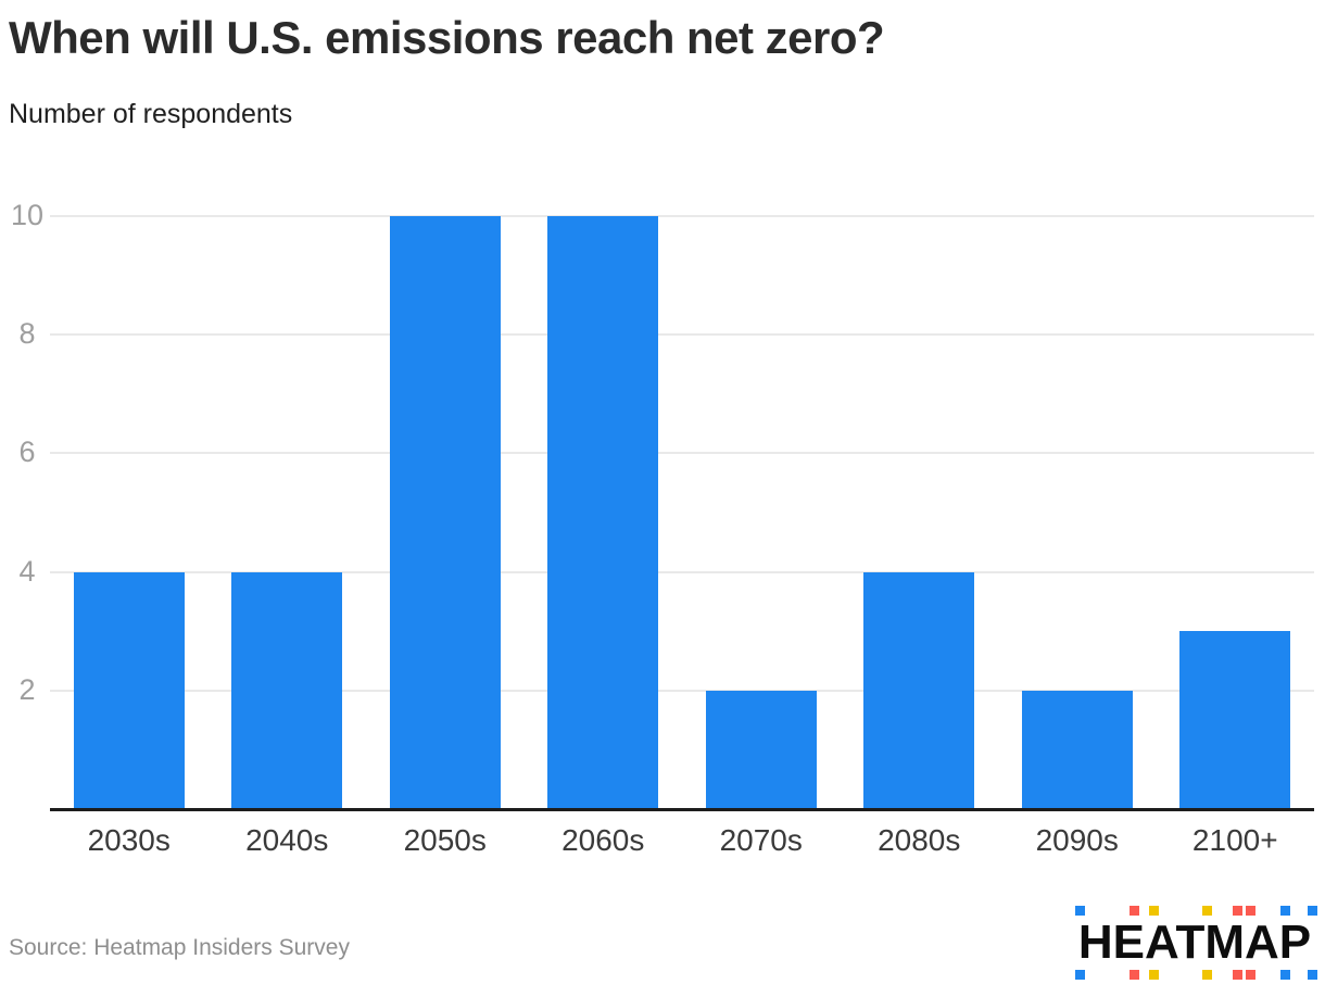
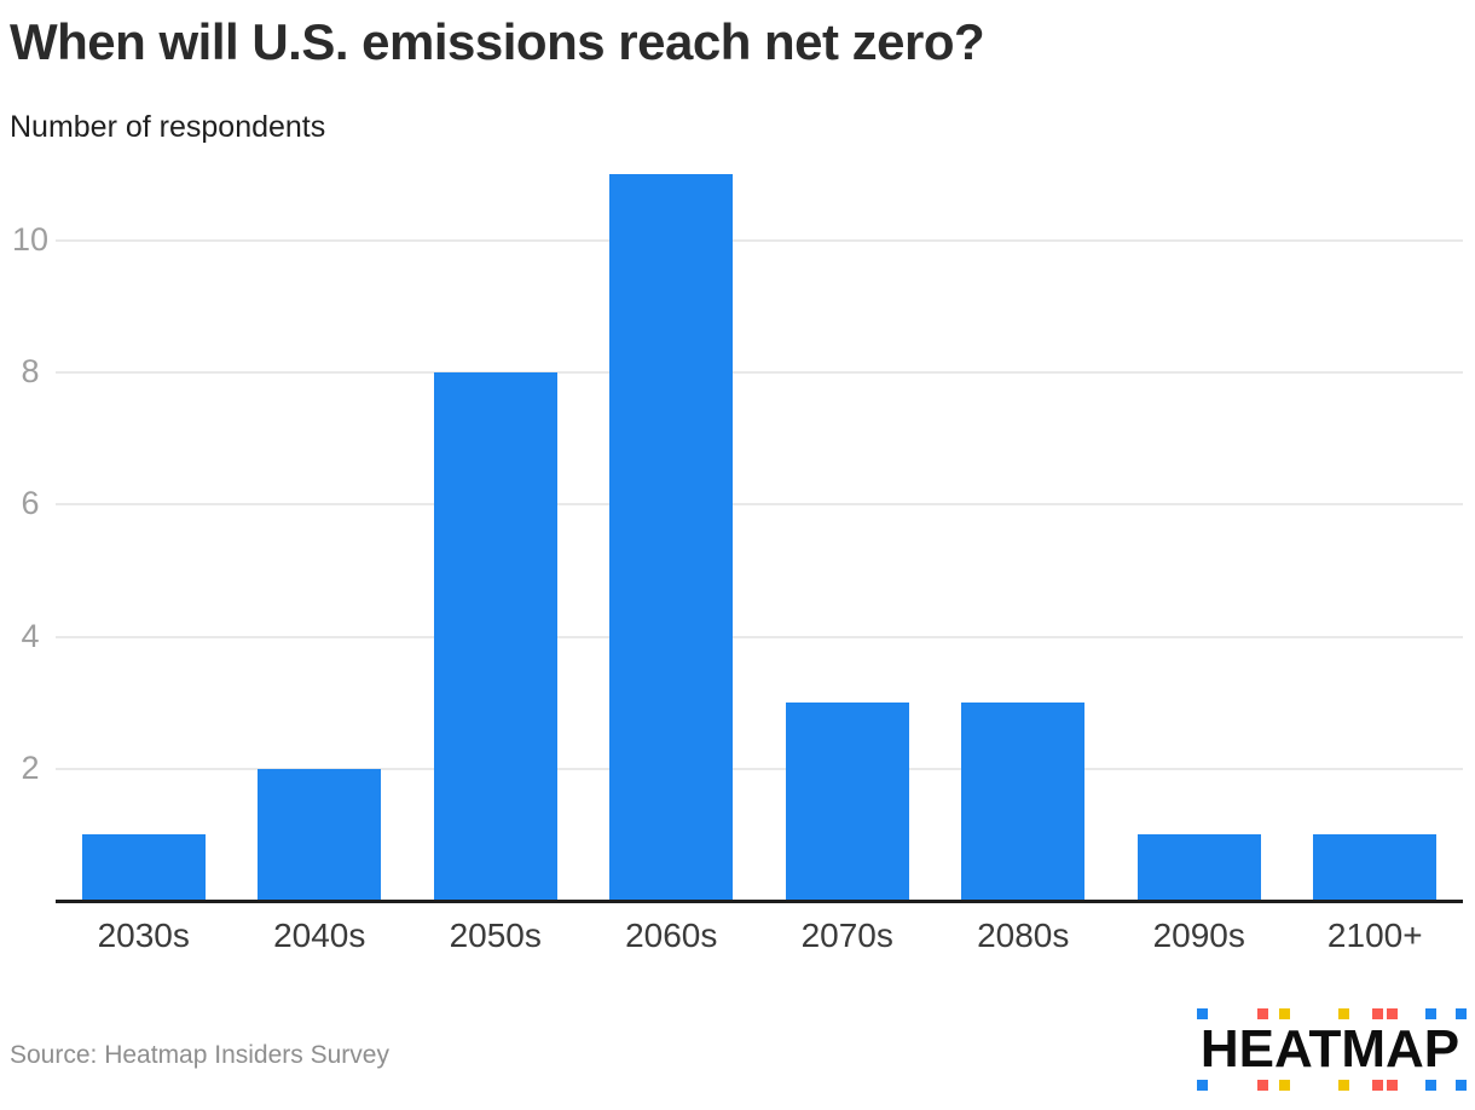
2030s: 4 -> 1
2040s: 4 -> 2
2050s: 10 -> 8
2060s: 10 -> 11
2070s: 2 -> 3
2080s: 4 -> 3
2090s: 2 -> 1
2100+: 3 -> 1
